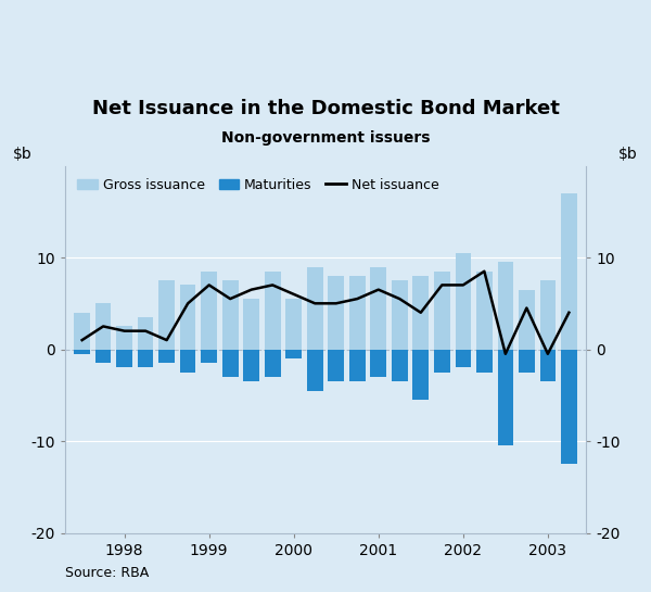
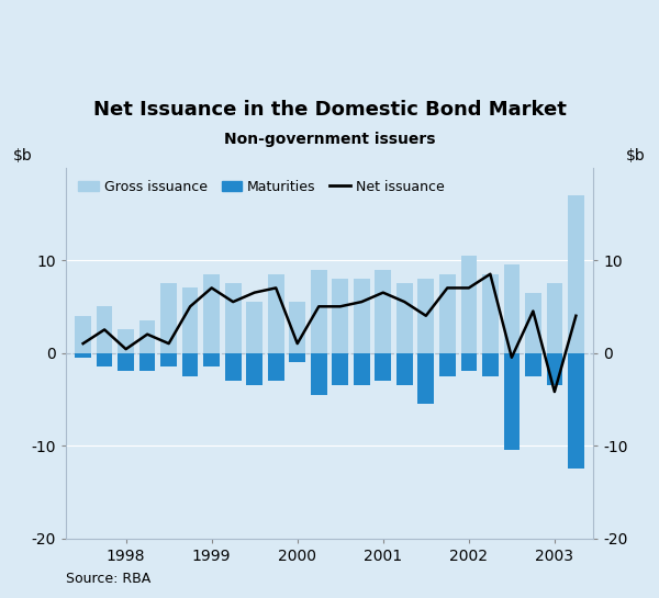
Net issuance/1998: 2.0 -> 0.4
Net issuance/2000: 6.0 -> 1.0
Net issuance/2003: -0.5 -> -4.2
